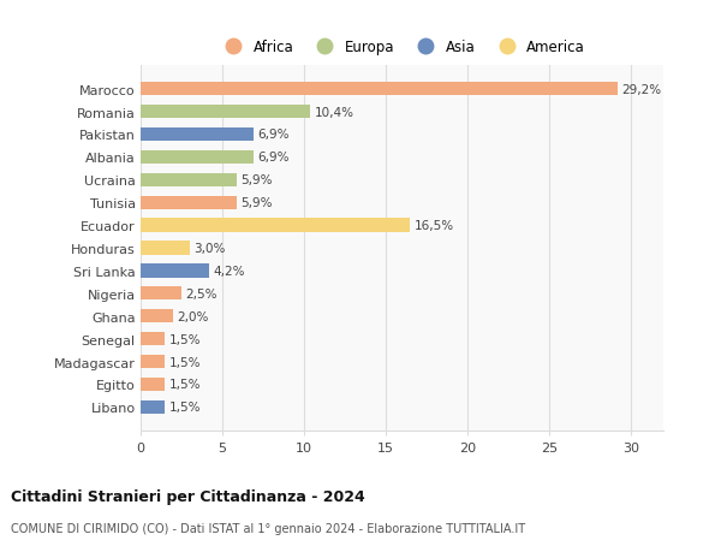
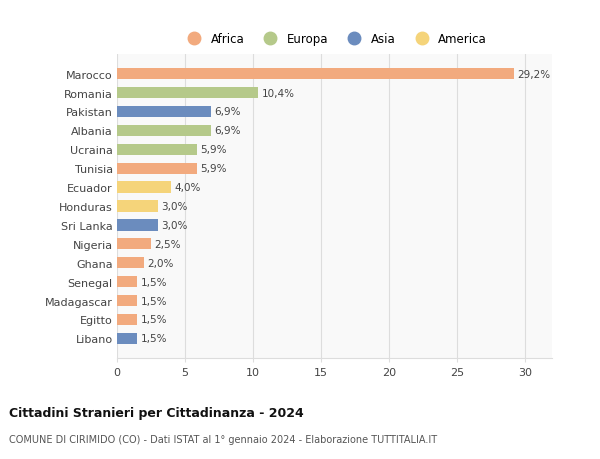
Ecuador: 16,5% -> 4,0%
Sri Lanka: 4,2% -> 3,0%
